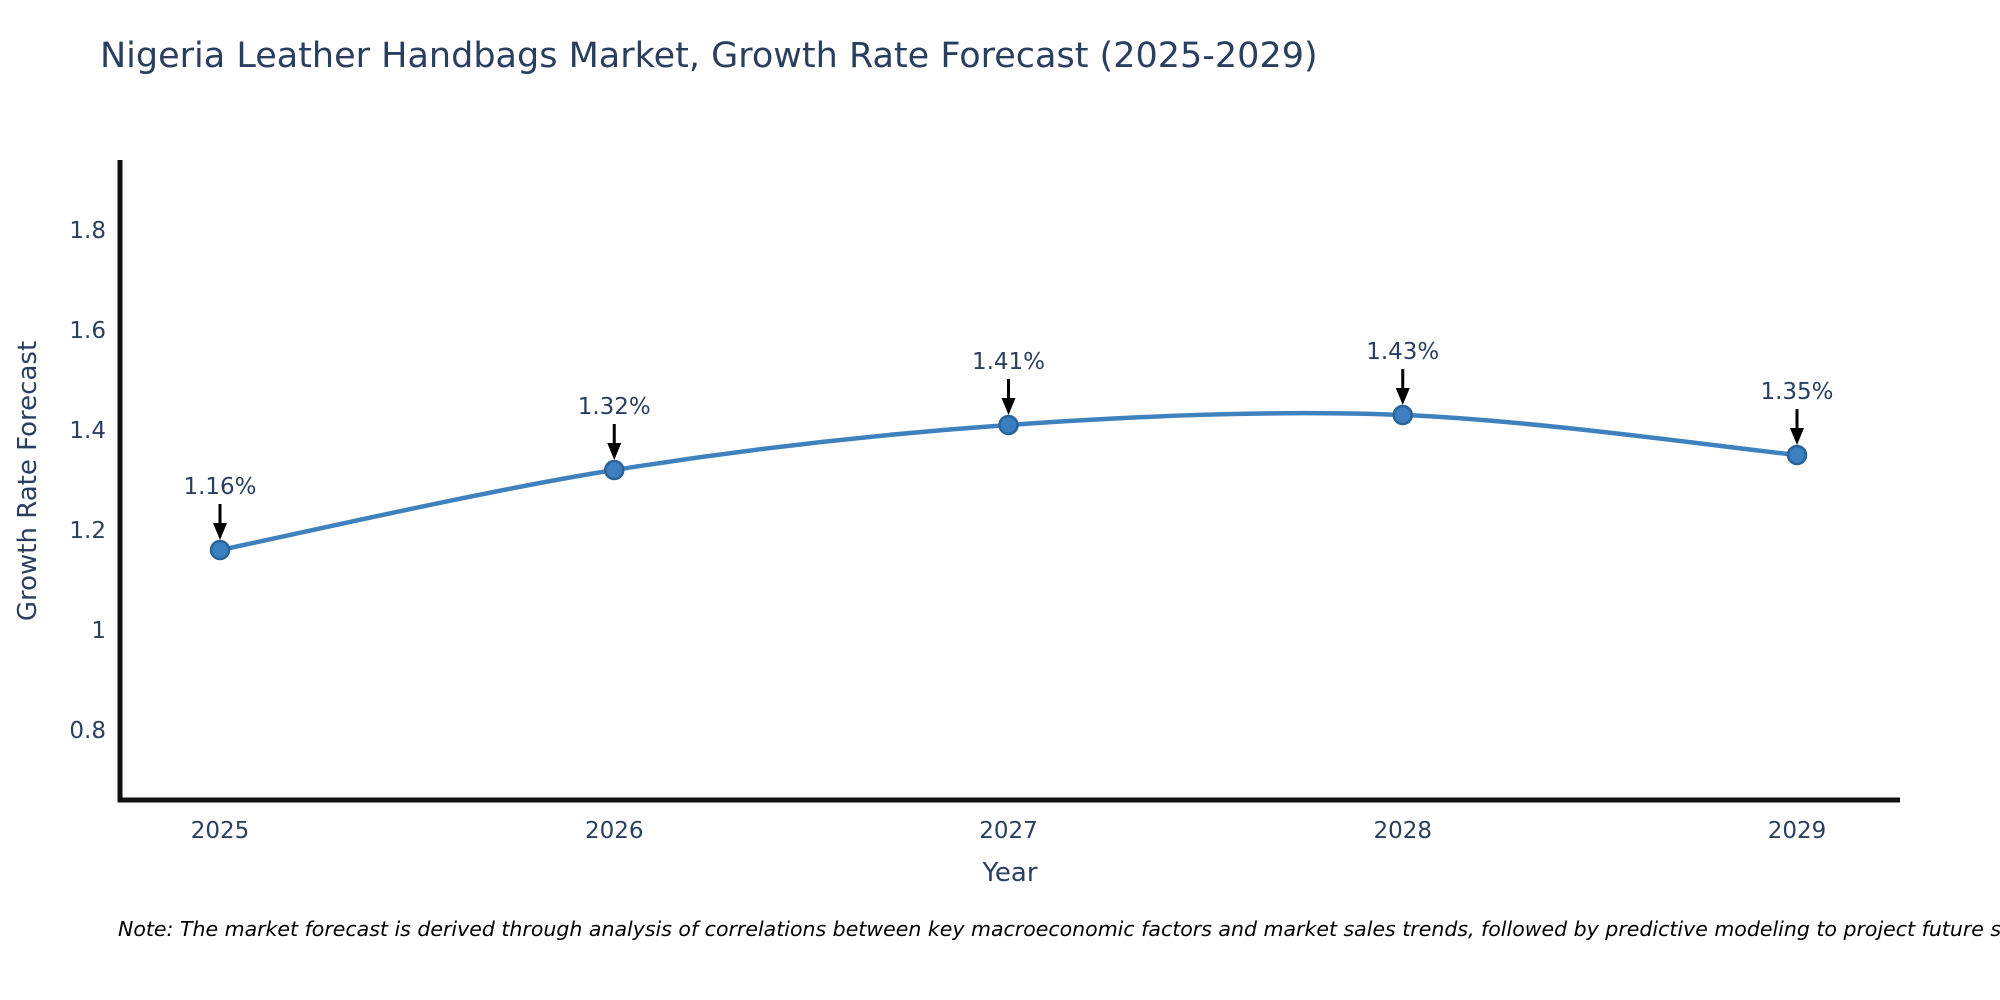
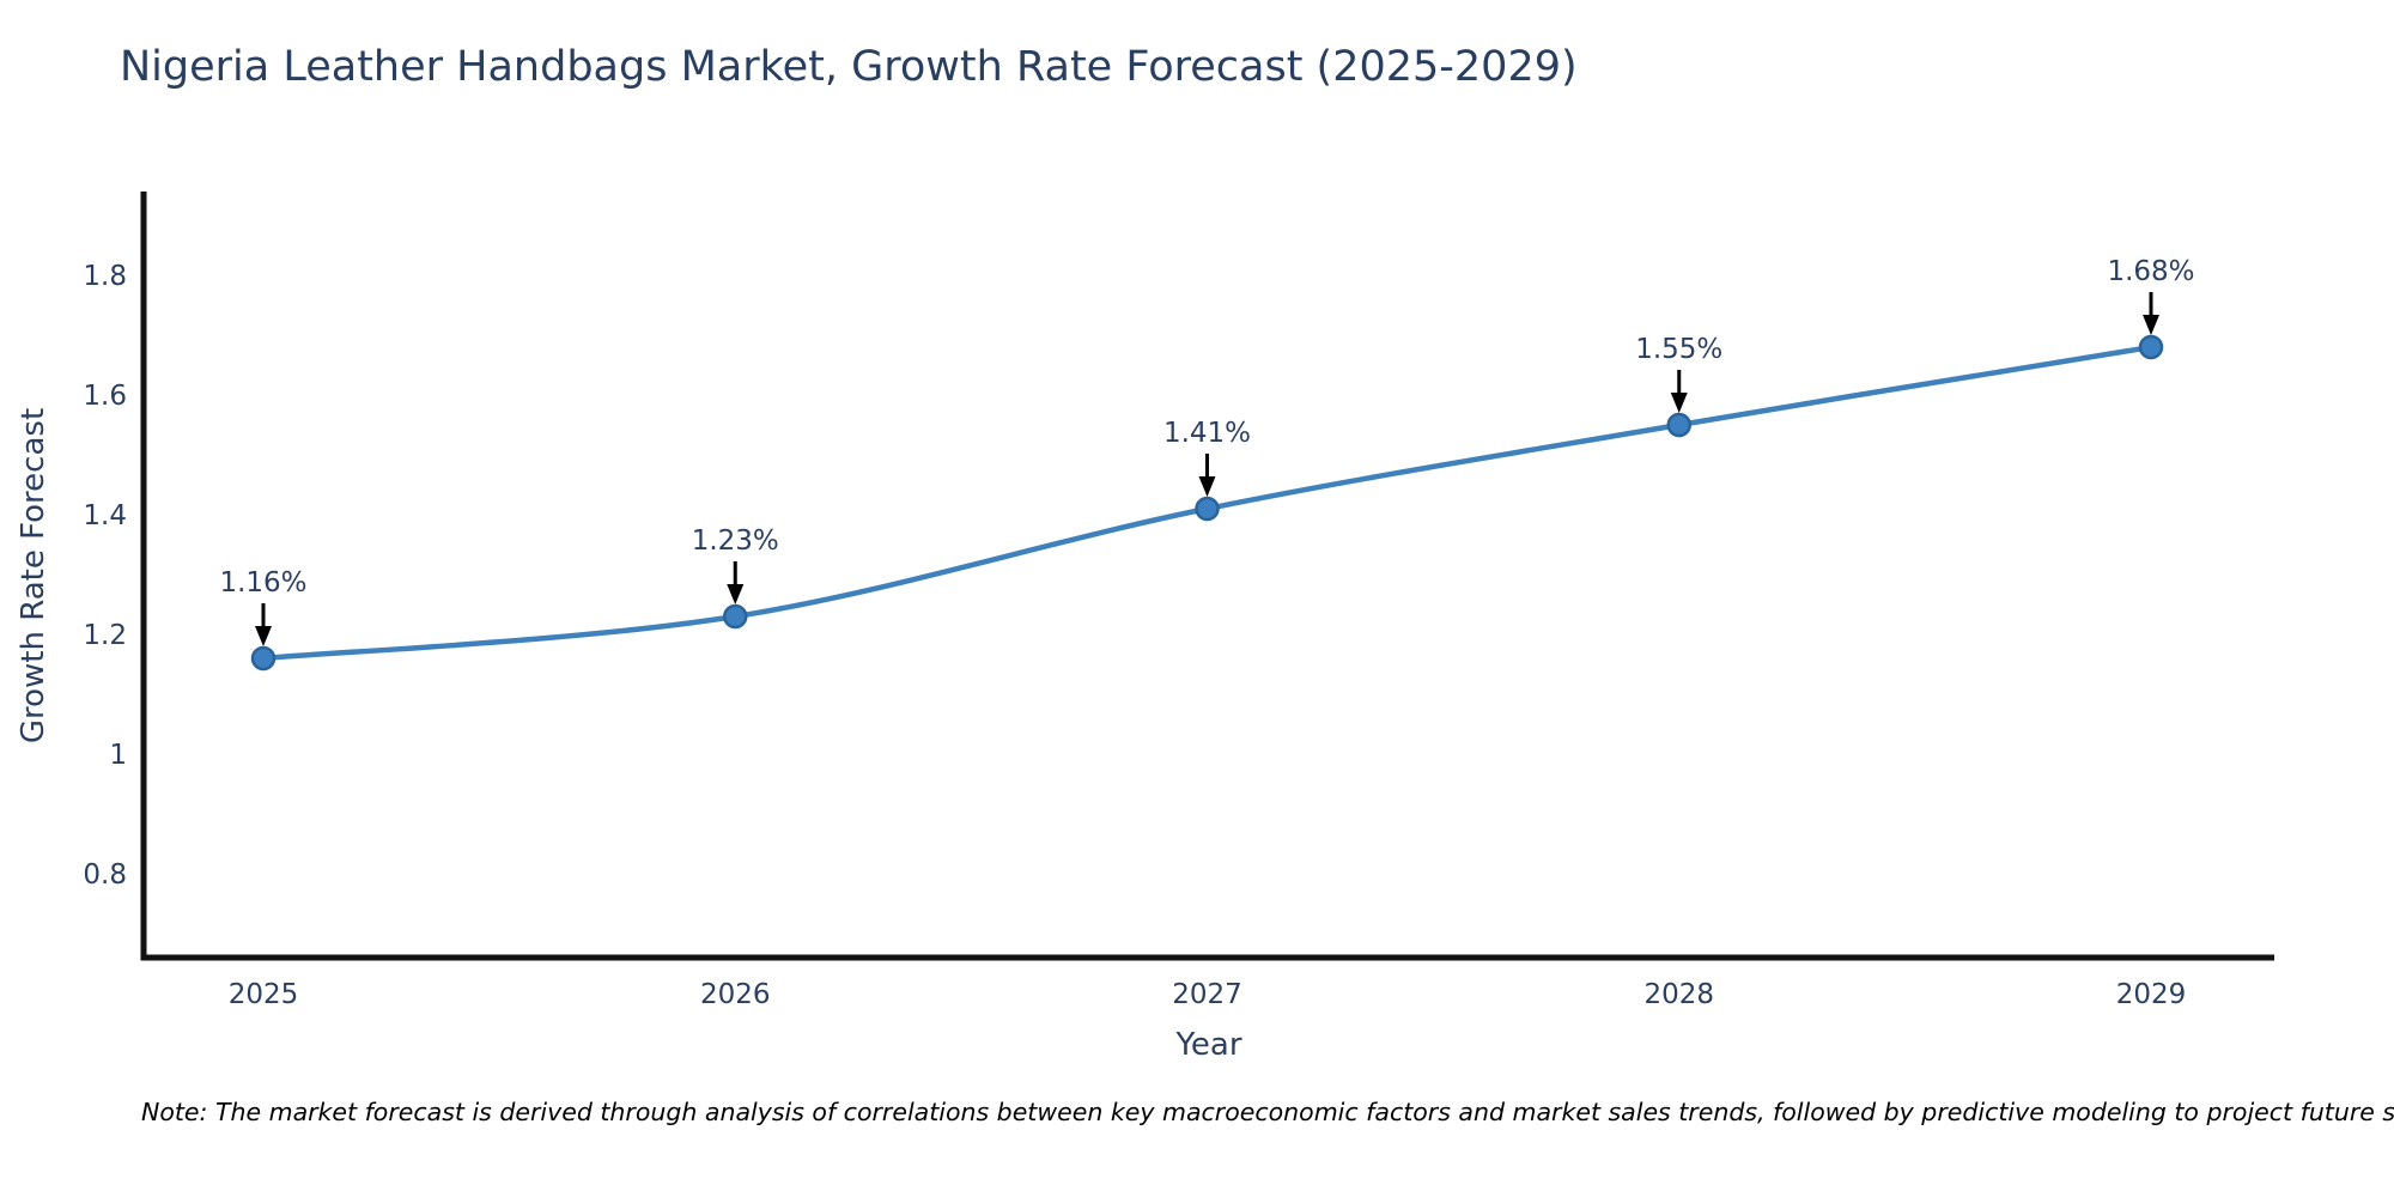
2026: 1.32% -> 1.23%
2028: 1.43% -> 1.55%
2029: 1.35% -> 1.68%
